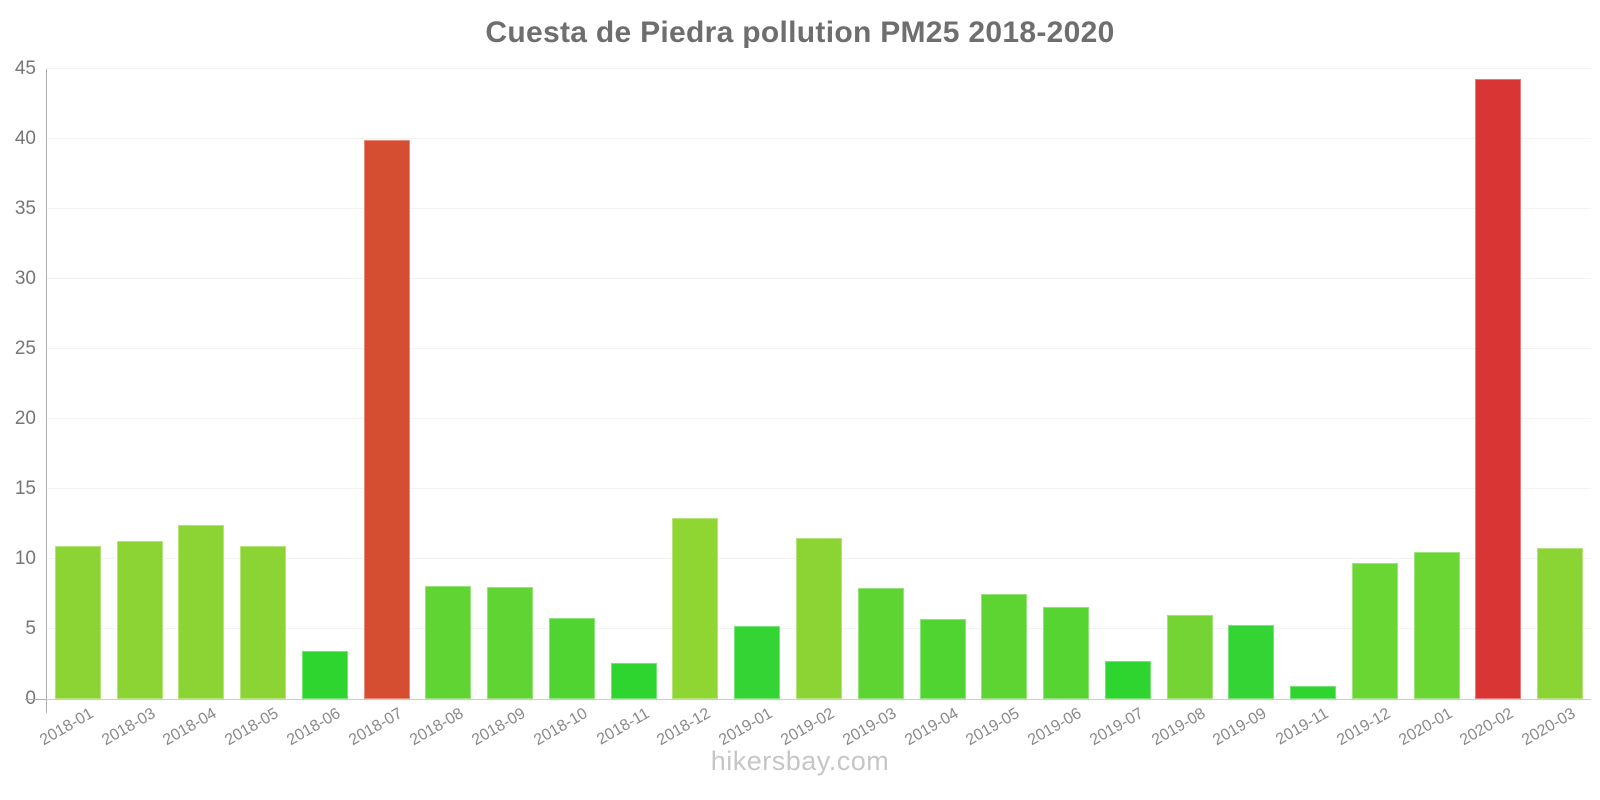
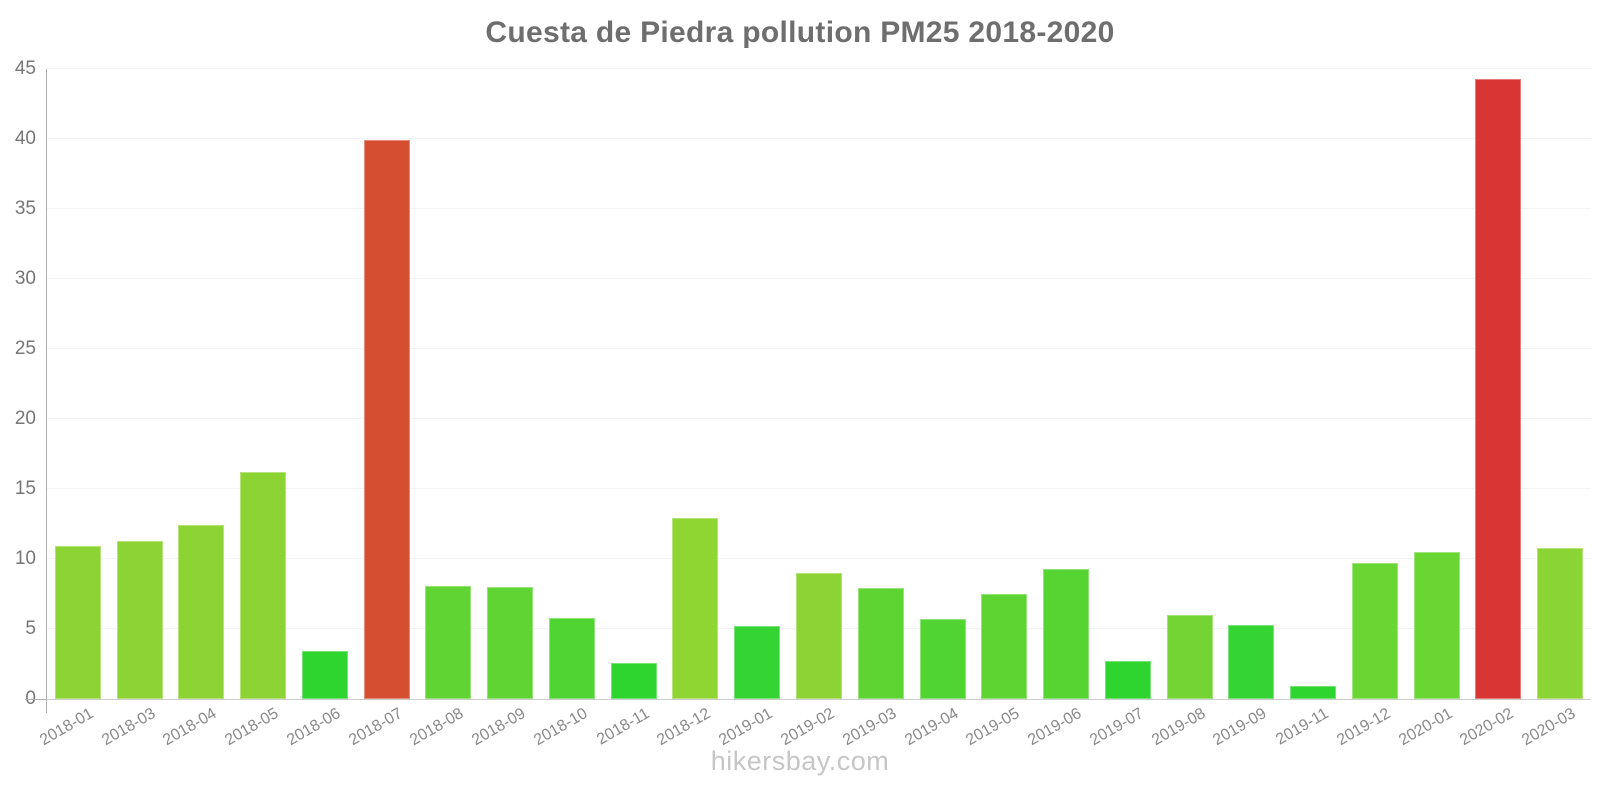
2018-05: 10.9 -> 16.2
2019-02: 11.5 -> 9.0
2019-06: 6.6 -> 9.3
